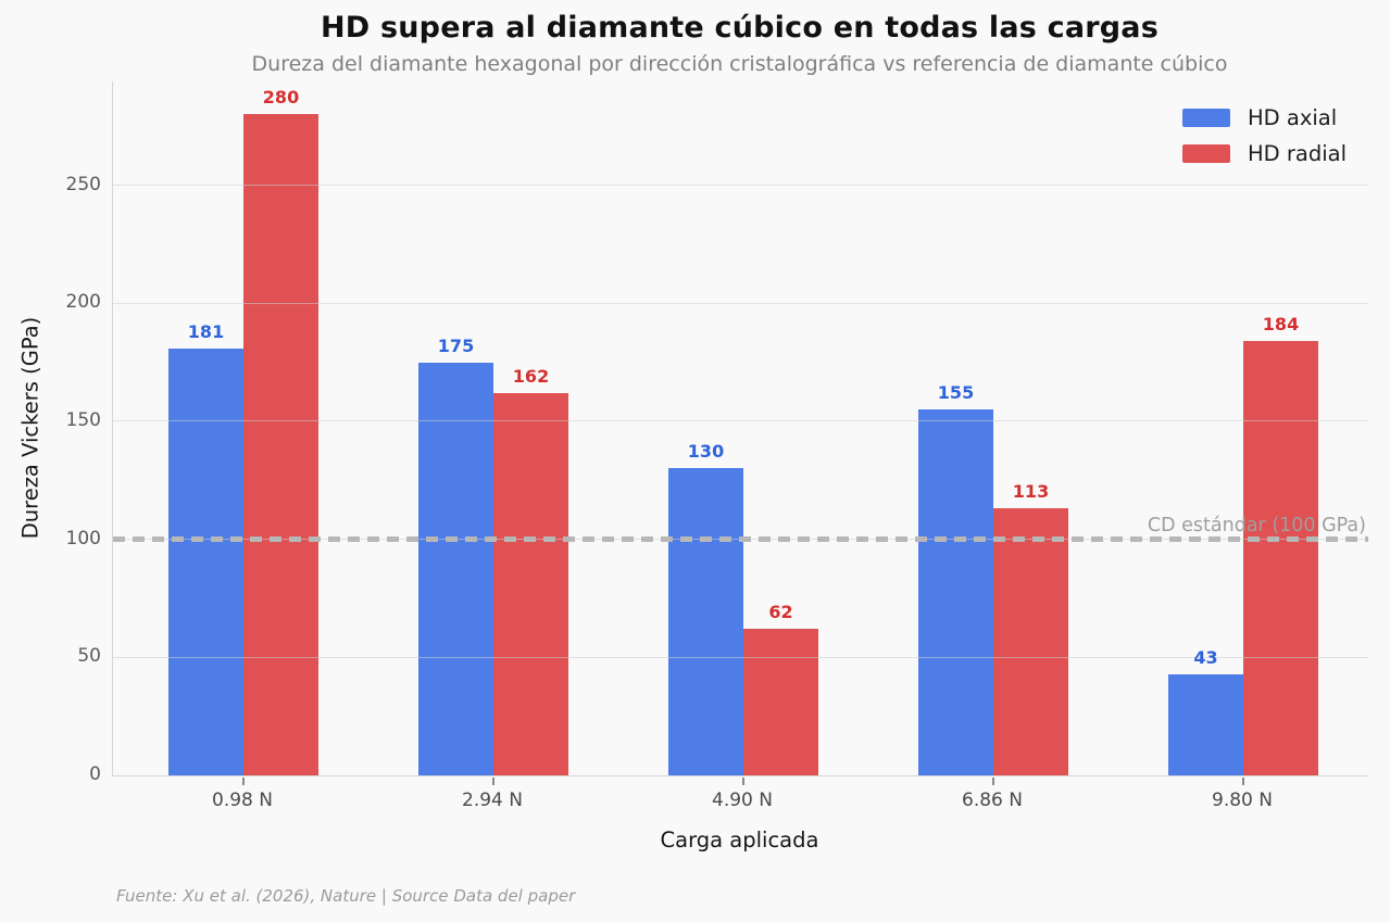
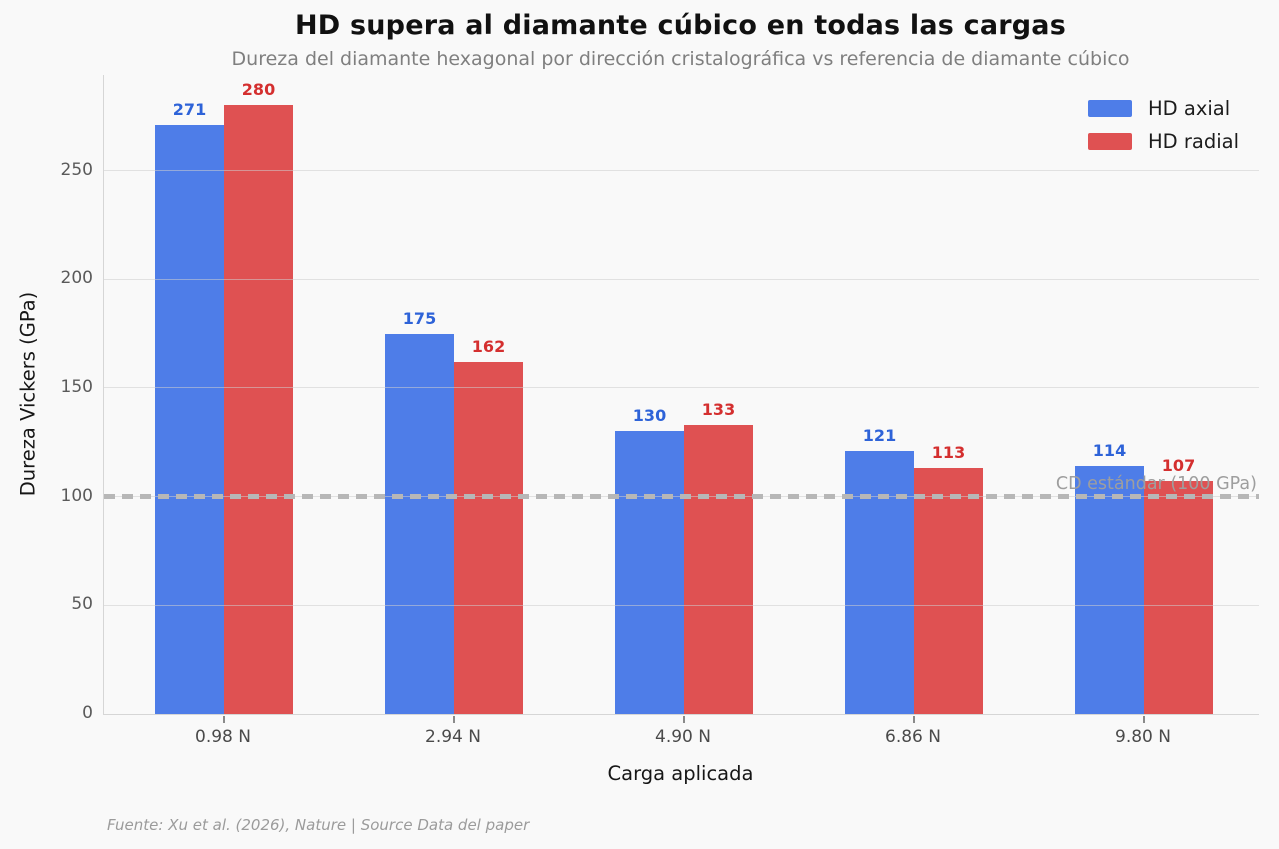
HD axial/0.98 N: 181 -> 271
HD radial/4.90 N: 62 -> 133
HD axial/6.86 N: 155 -> 121
HD axial/9.80 N: 43 -> 114
HD radial/9.80 N: 184 -> 107
